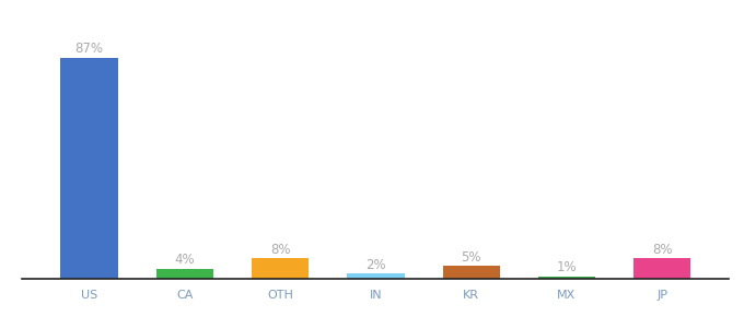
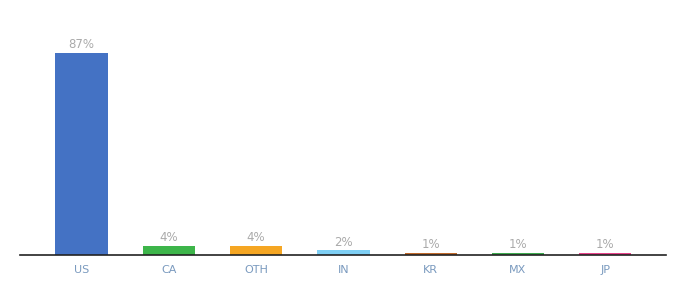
OTH: 8% -> 4%
KR: 5% -> 1%
JP: 8% -> 1%
